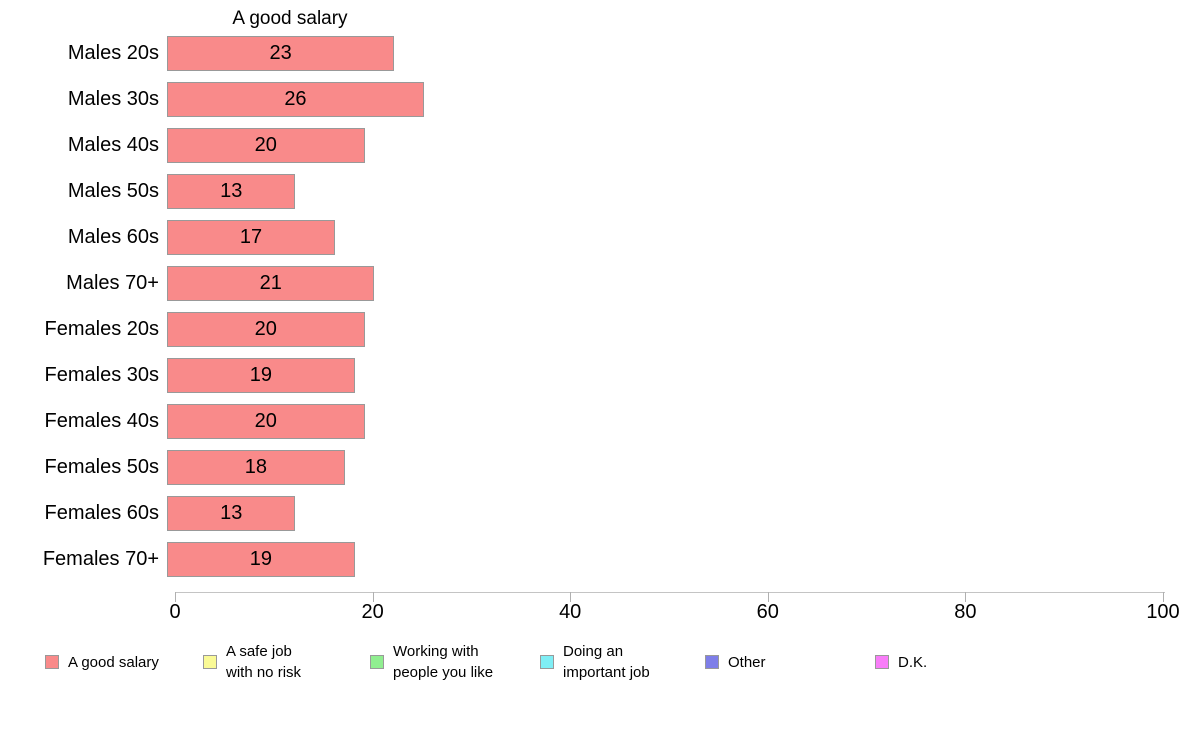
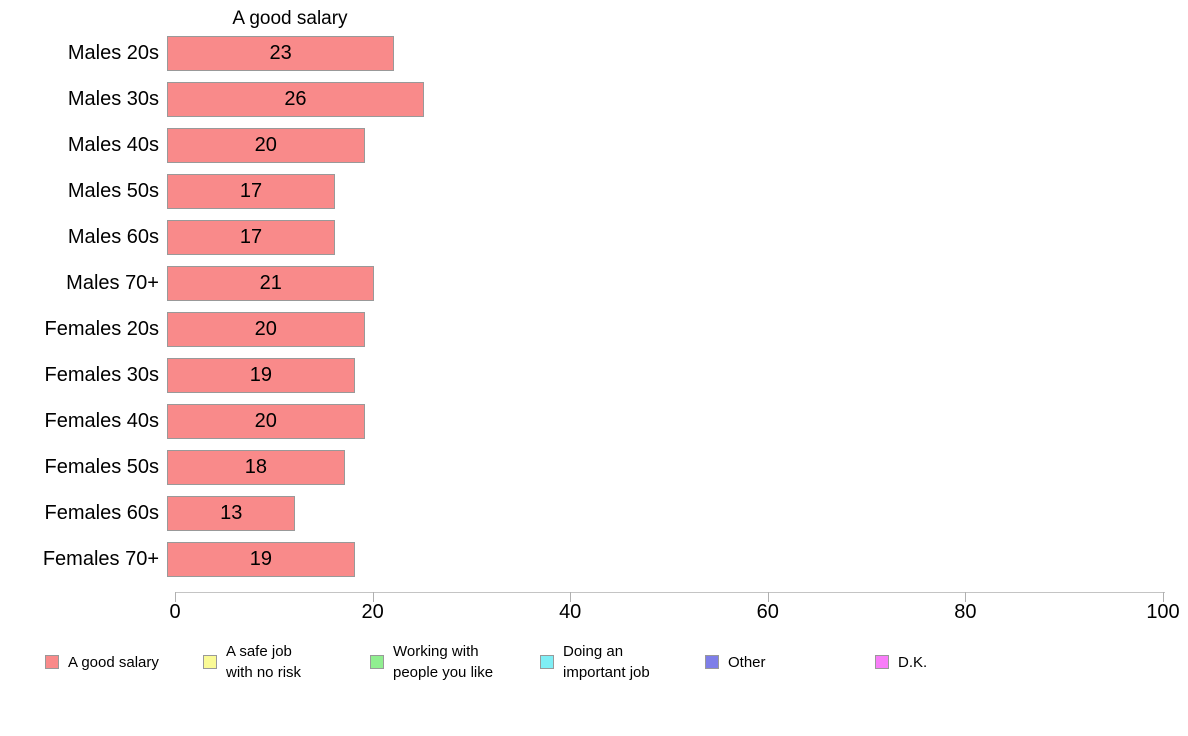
Males 50s: 13 -> 17
